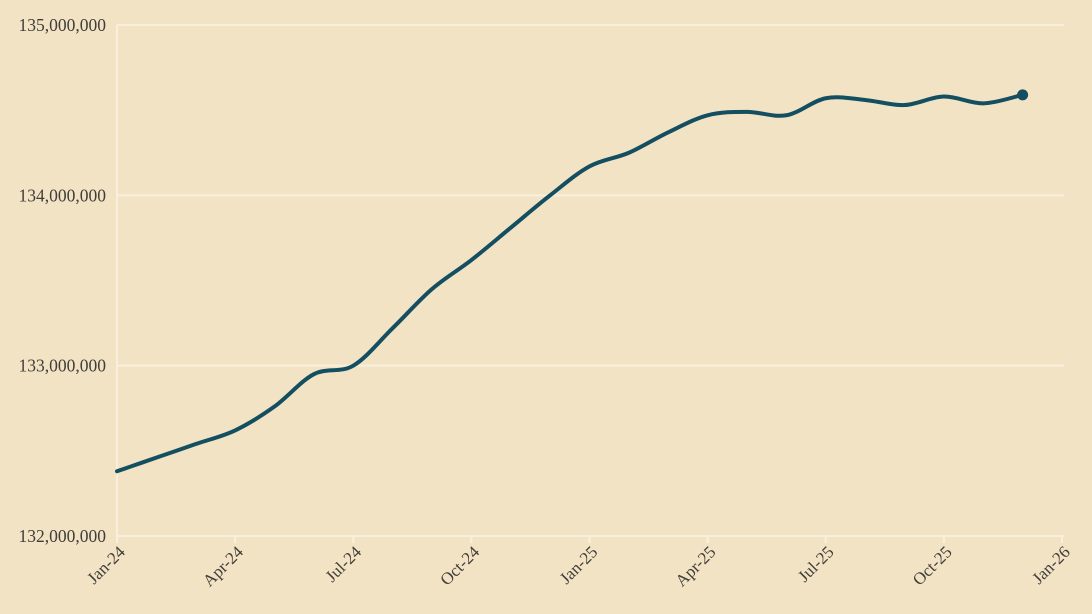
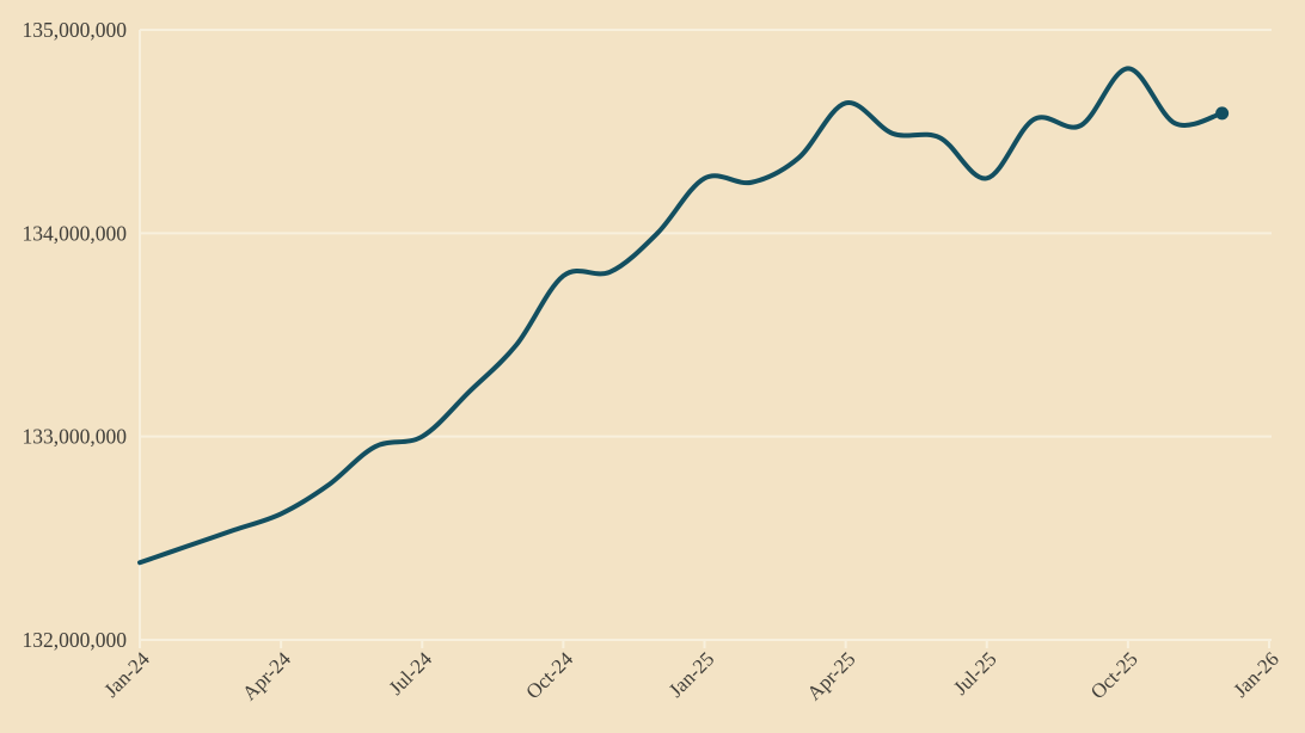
Oct-24: 133620000 -> 133790000
Jan-25: 134170000 -> 134270000
Apr-25: 134470000 -> 134640000
Jul-25: 134570000 -> 134270000
Oct-25: 134580000 -> 134810000
